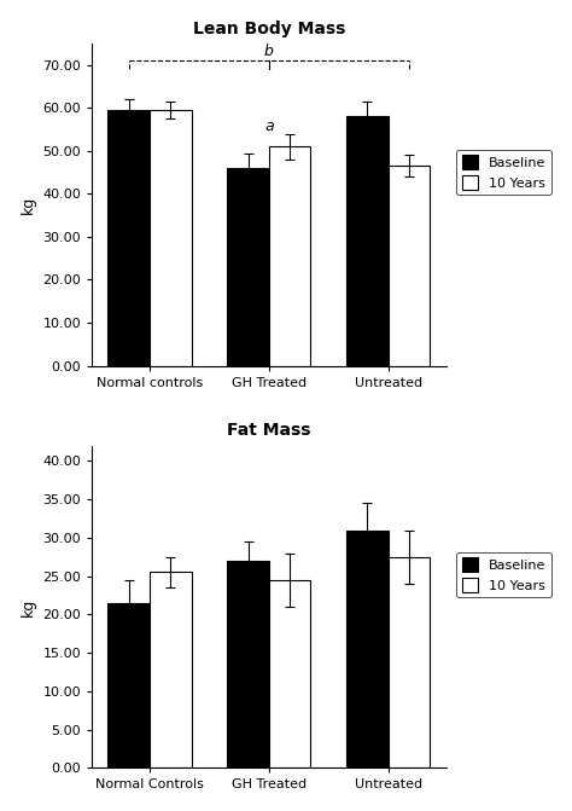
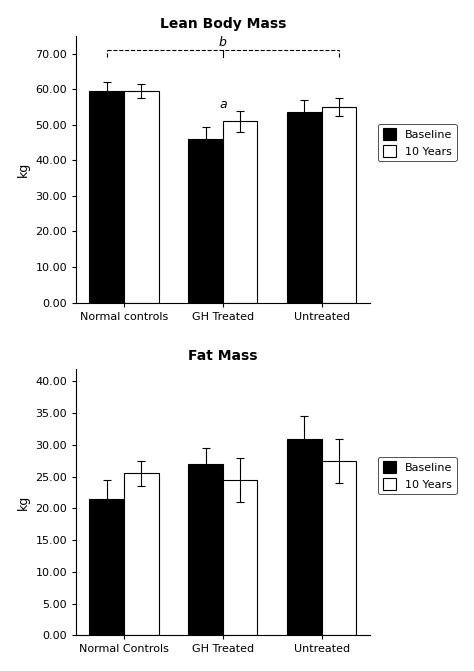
Lean Body Mass/Baseline/Untreated: 58.0 -> 53.5
Lean Body Mass/10 Years/Untreated: 46.5 -> 55.0
